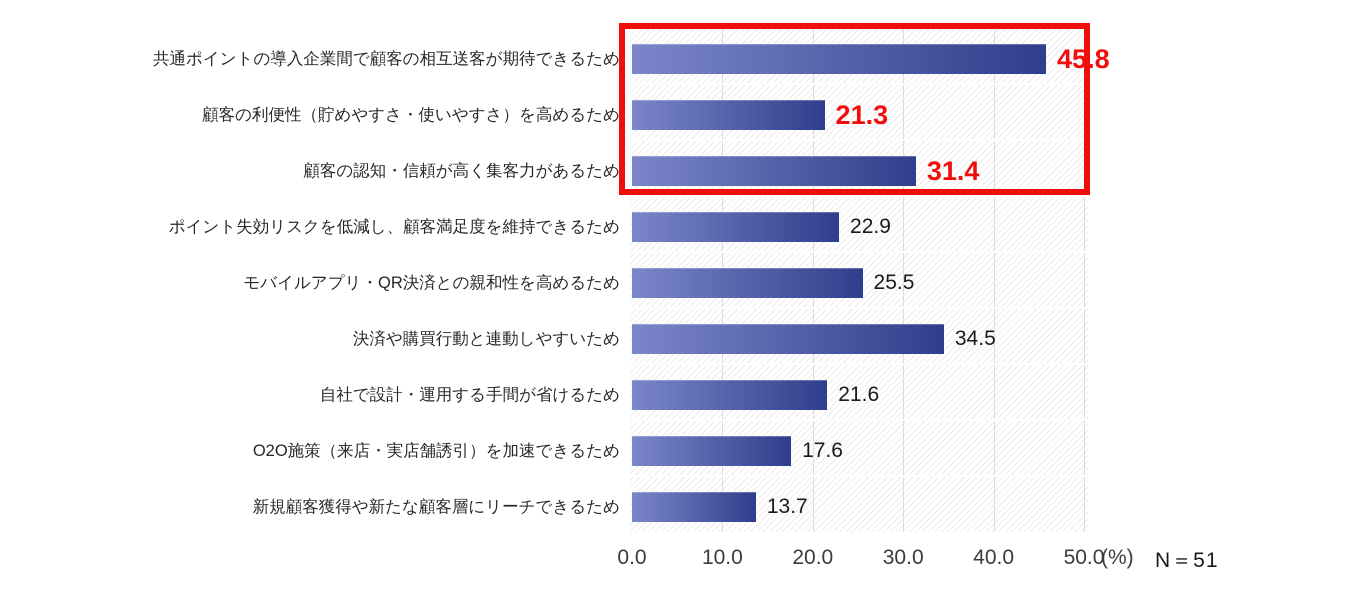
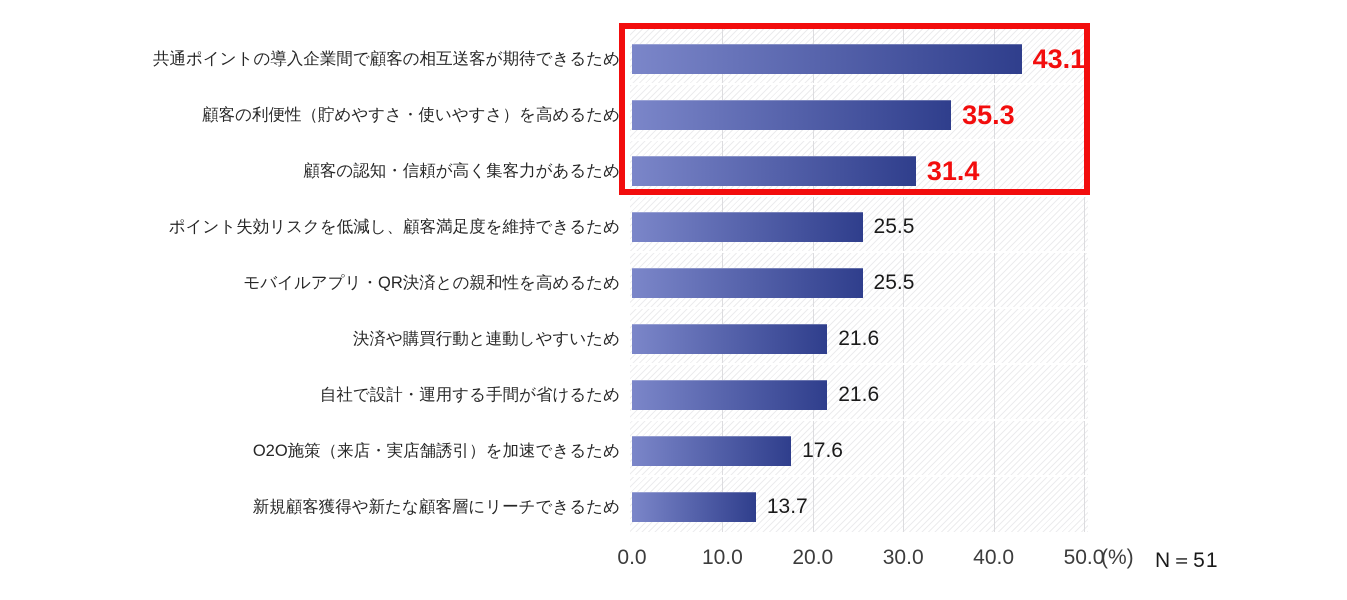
共通ポイントの導入企業間で顧客の相互送客が期待できるため: 45.8 -> 43.1
顧客の利便性（貯めやすさ・使いやすさ）を高めるため: 21.3 -> 35.3
ポイント失効リスクを低減し、顧客満足度を維持できるため: 22.9 -> 25.5
決済や購買行動と連動しやすいため: 34.5 -> 21.6
